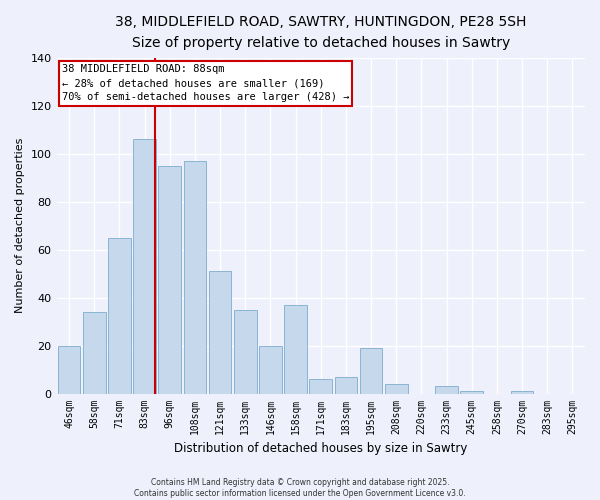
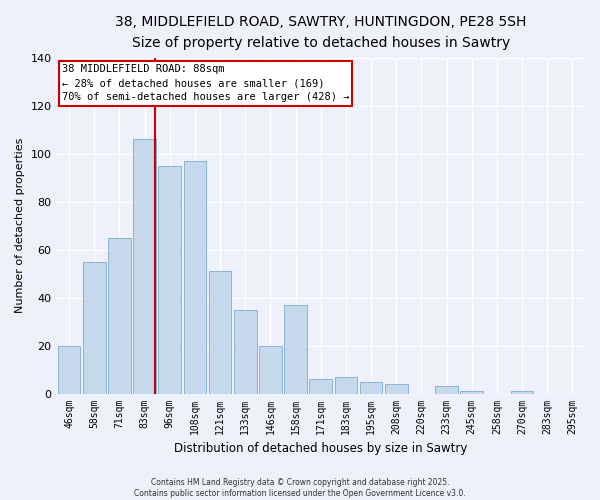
58sqm: 34 -> 55
195sqm: 19 -> 5
